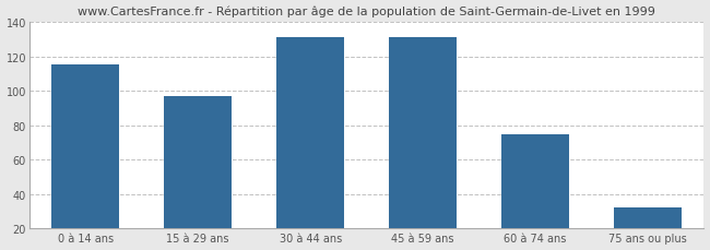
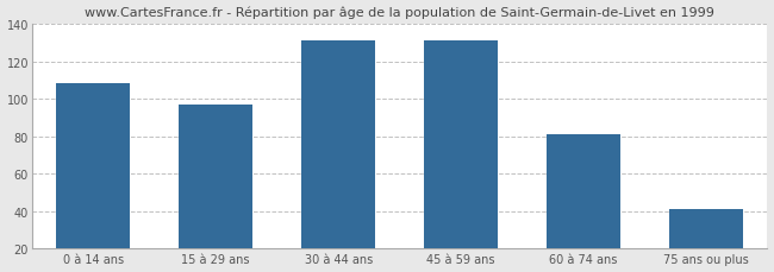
0 à 14 ans: 115 -> 108
60 à 74 ans: 75 -> 81
75 ans ou plus: 32 -> 41
